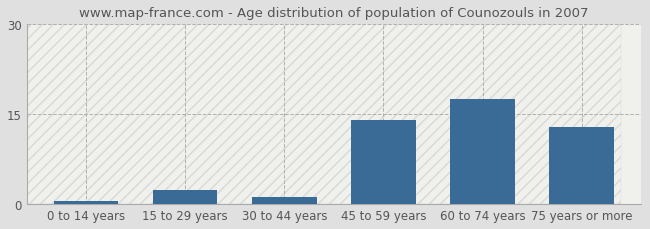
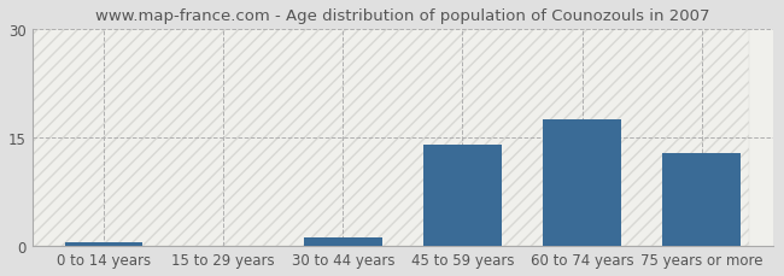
15 to 29 years: 2.4 -> 0.1
